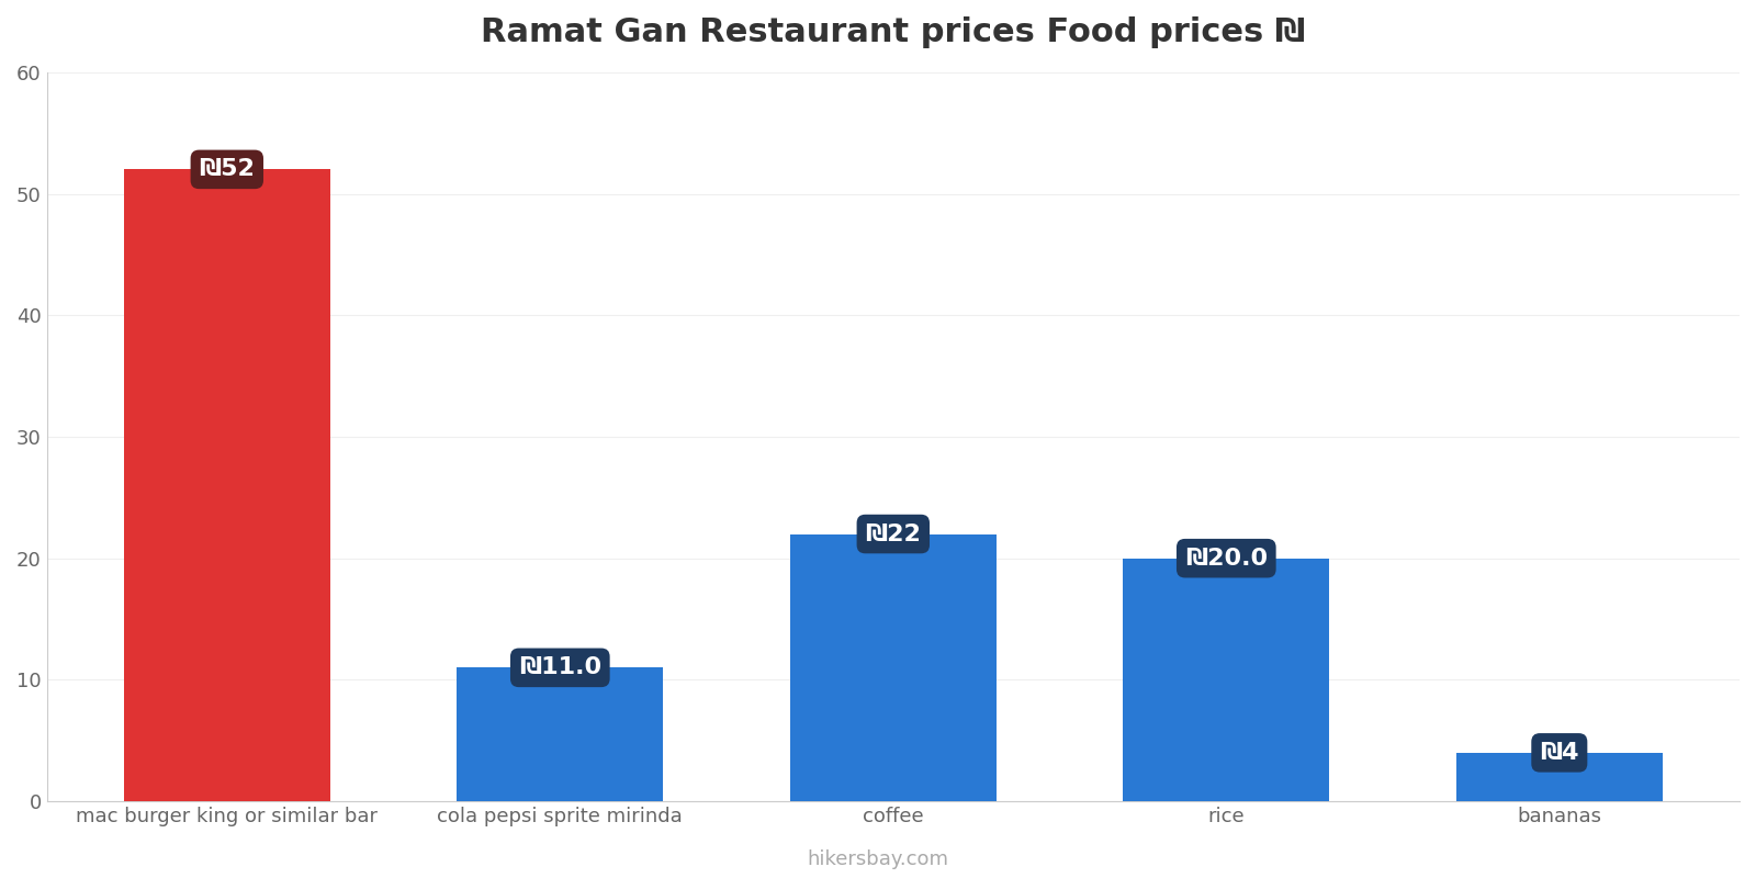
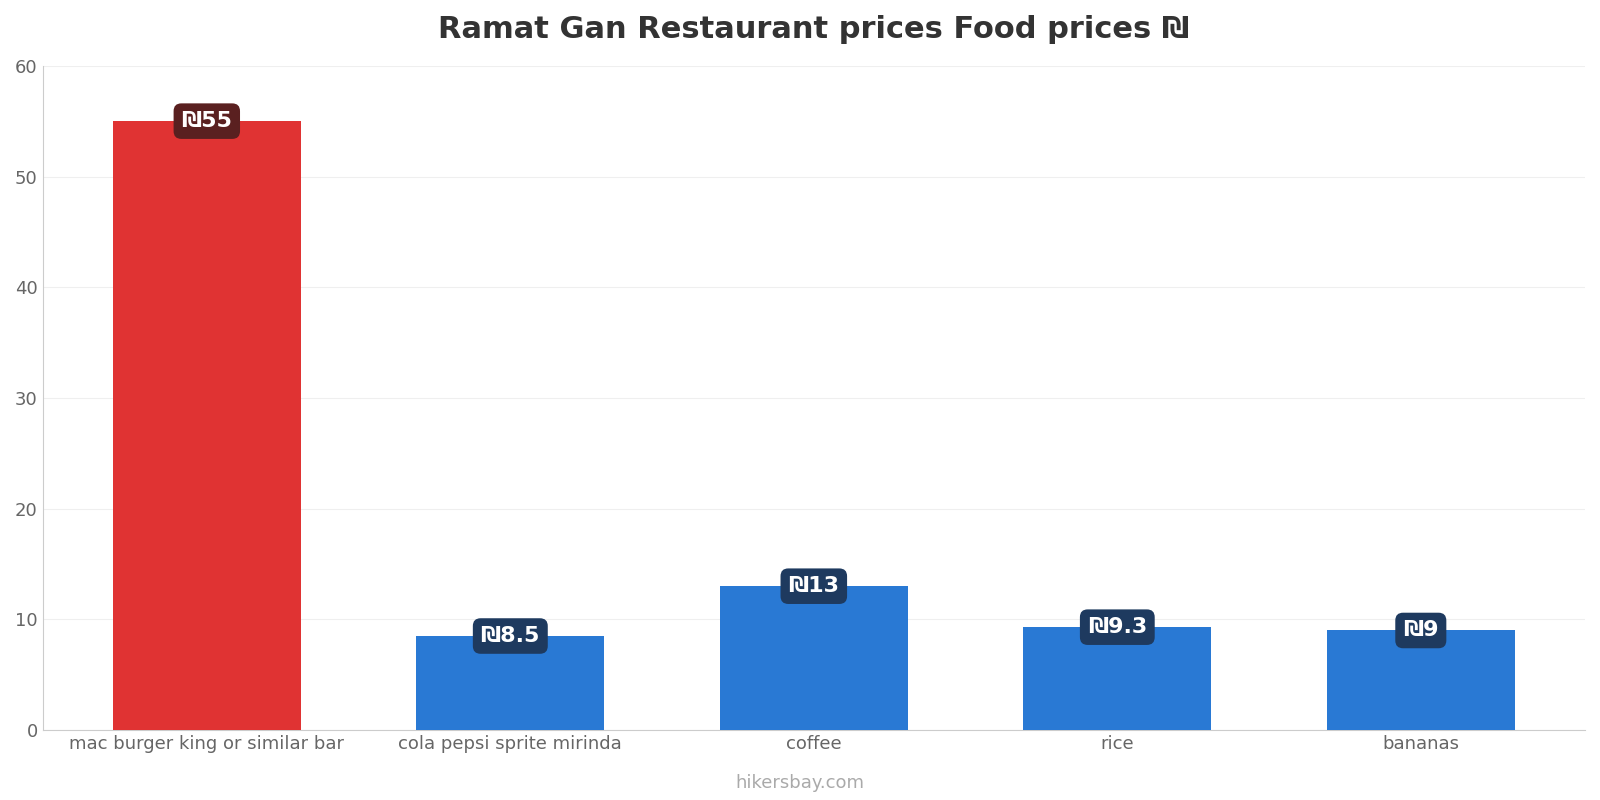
mac burger king or similar bar: ₪52 -> ₪55
cola pepsi sprite mirinda: ₪11.0 -> ₪8.5
coffee: ₪22 -> ₪13
rice: ₪20.0 -> ₪9.3
bananas: ₪4 -> ₪9
